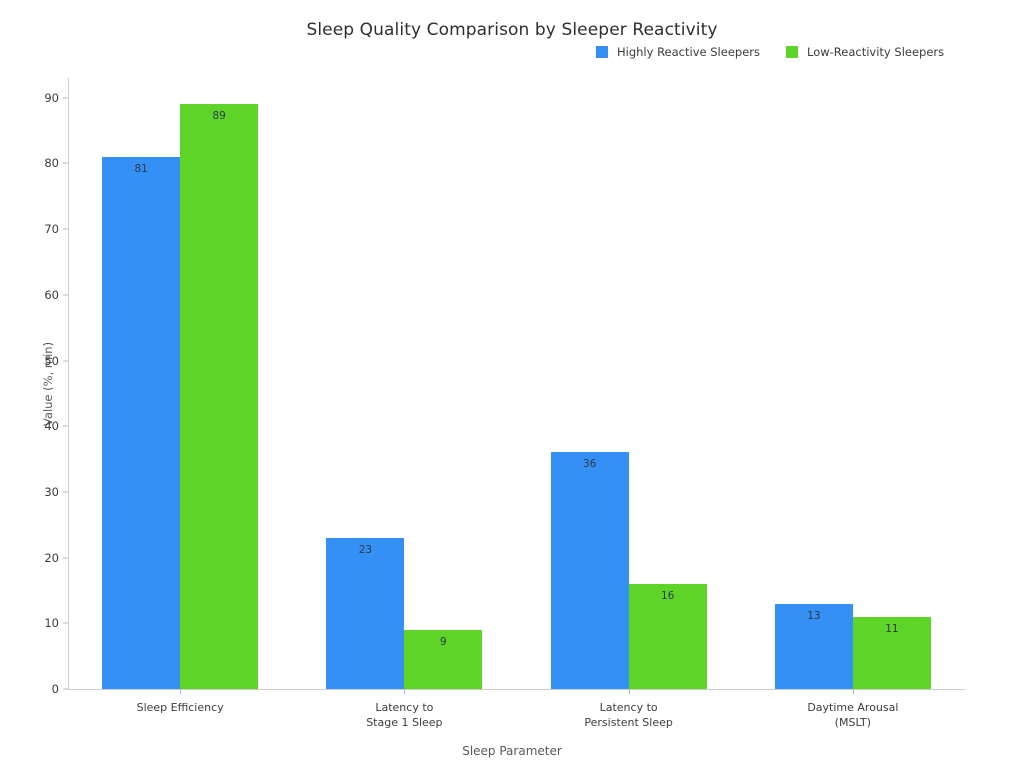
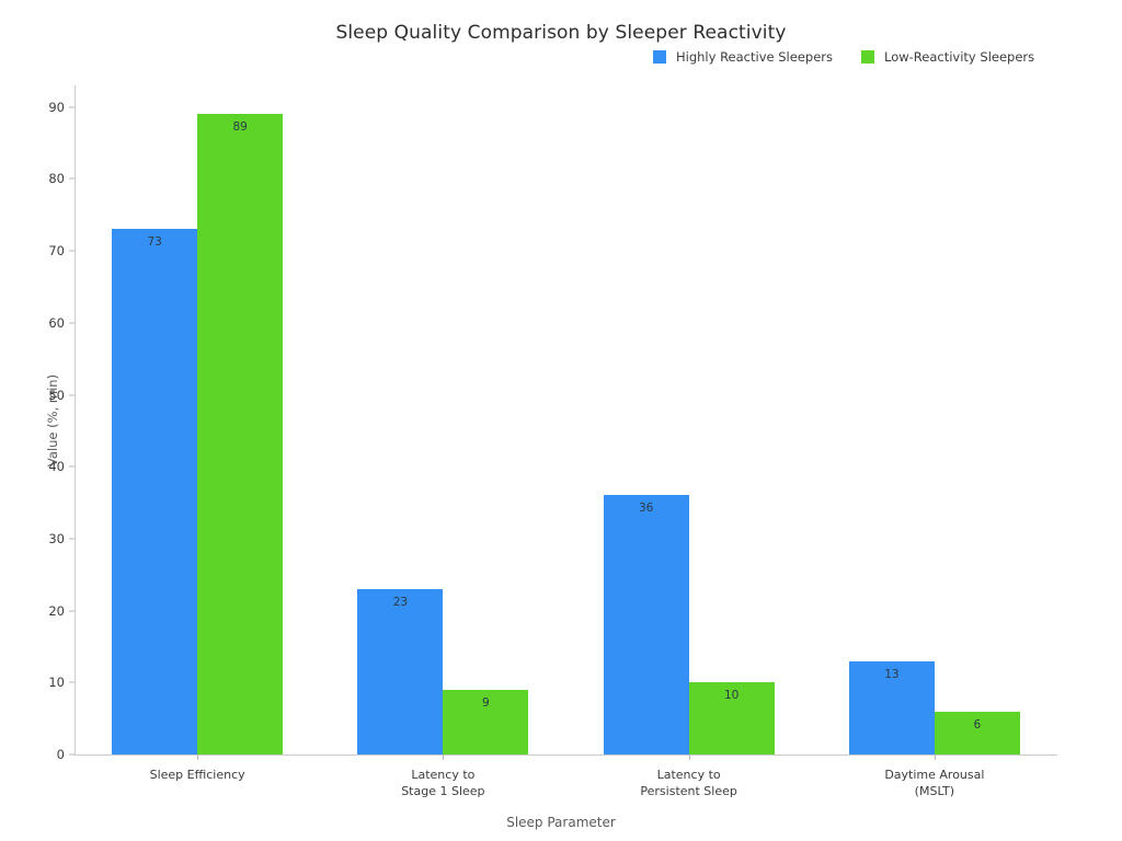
Highly Reactive Sleepers/Sleep Efficiency: 81 -> 73
Low-Reactivity Sleepers/Latency to Persistent Sleep: 16 -> 10
Low-Reactivity Sleepers/Daytime Arousal (MSLT): 11 -> 6
